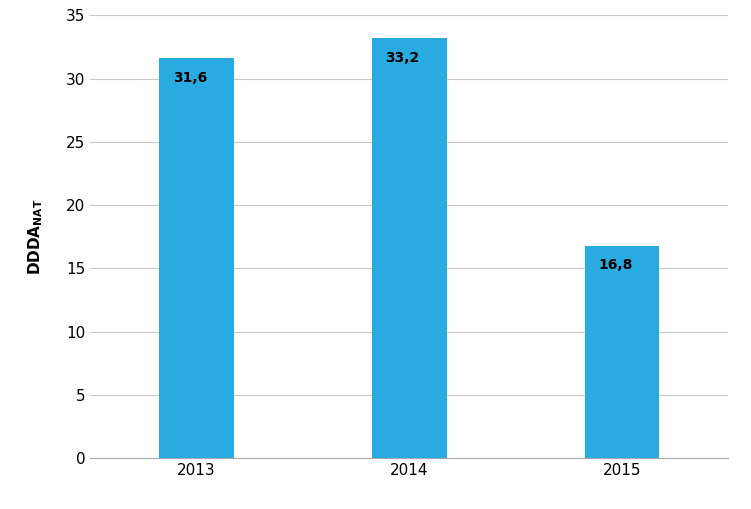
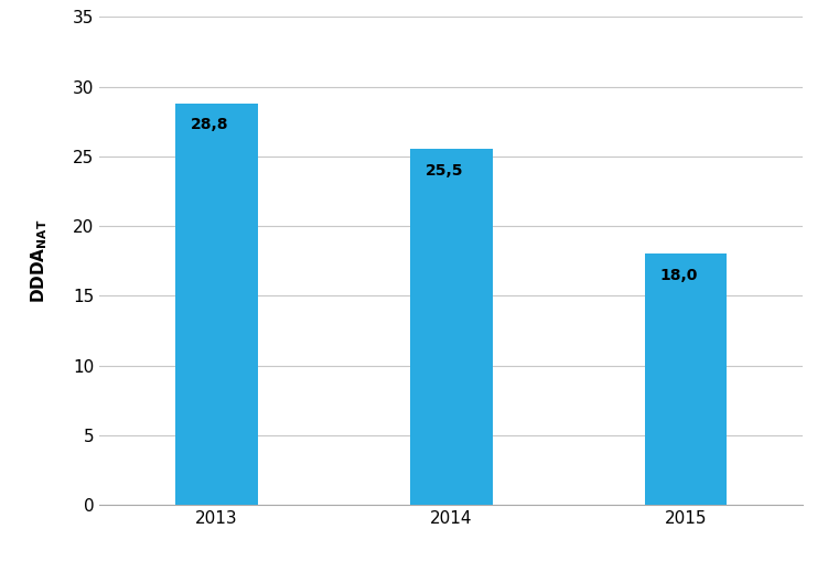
2013: 31,6 -> 28,8
2014: 33,2 -> 25,5
2015: 16,8 -> 18,0
